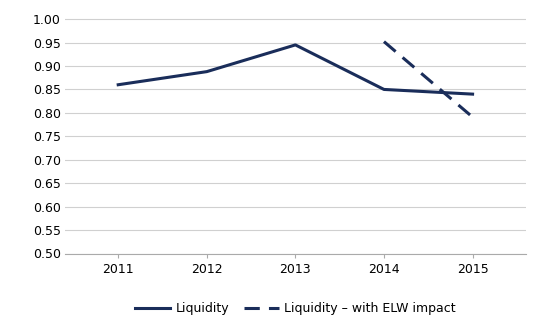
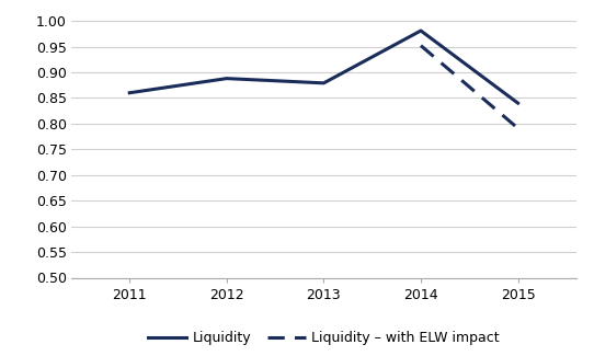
2013: 0.945 -> 0.879
2014: 0.850 -> 0.981
